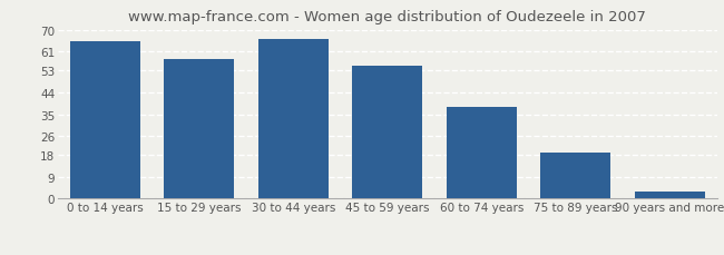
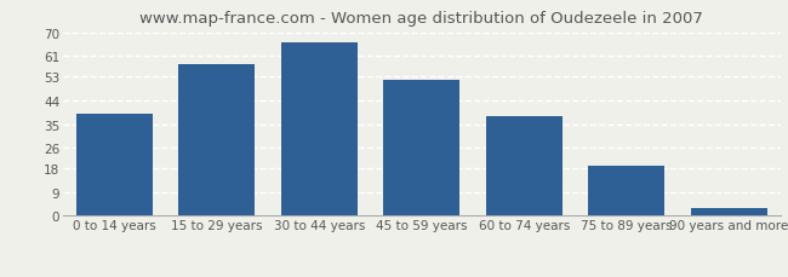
0 to 14 years: 65 -> 39
45 to 59 years: 55 -> 52
